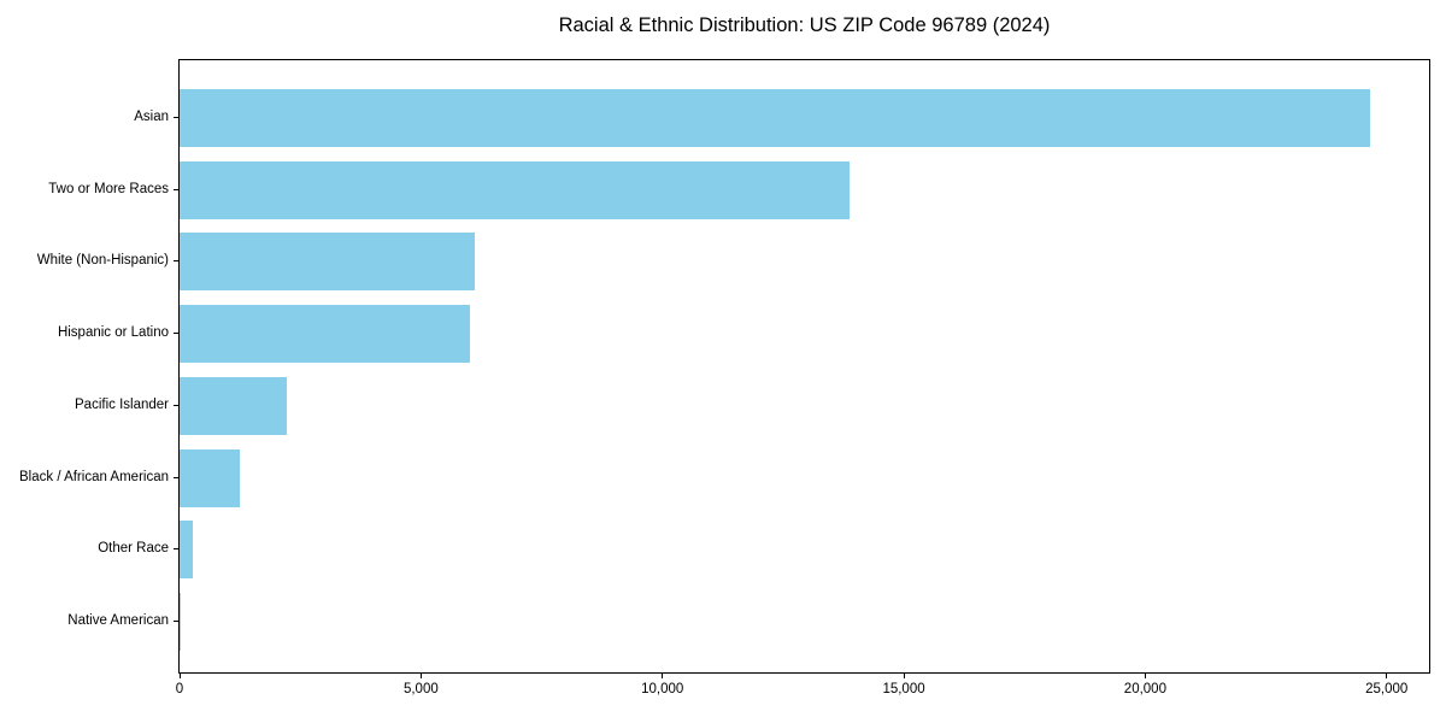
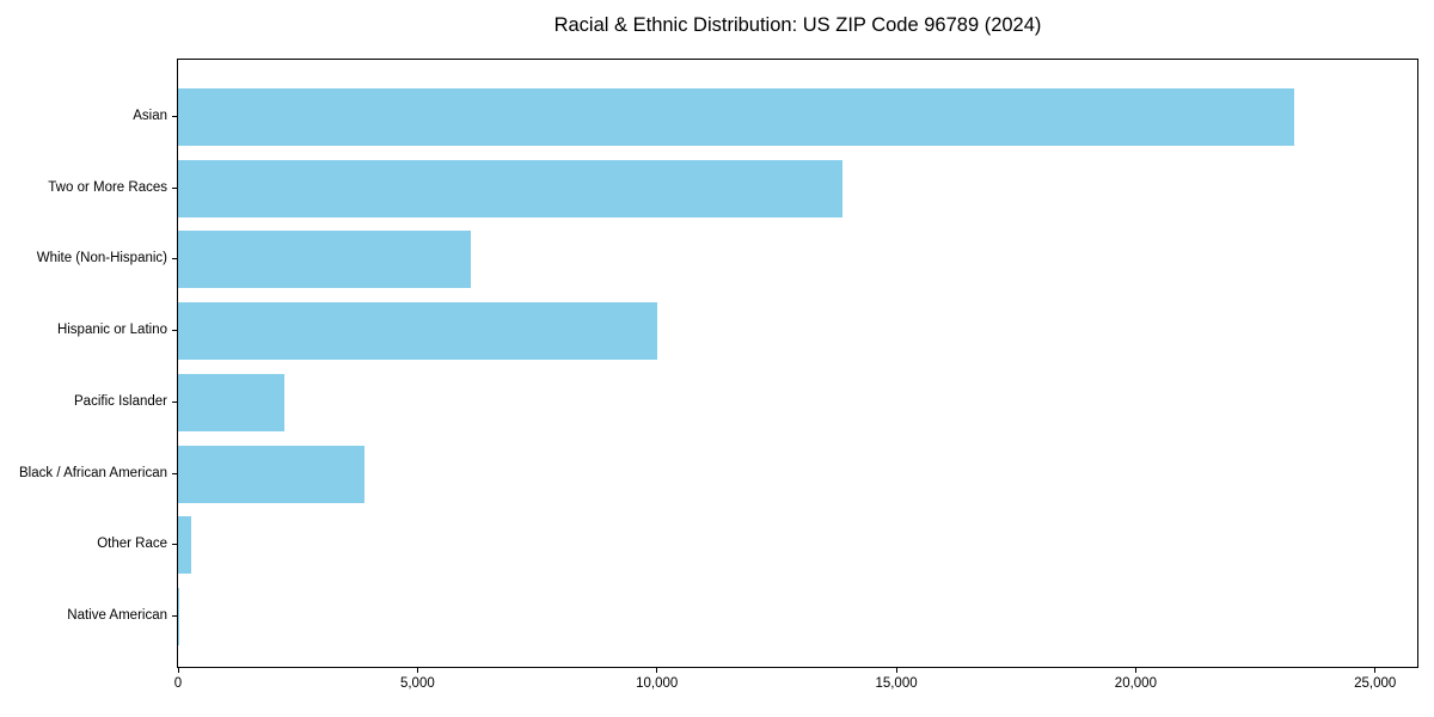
Asian: 24600 -> 23300
Hispanic or Latino: 6000 -> 10000
Black / African American: 1200 -> 3900
